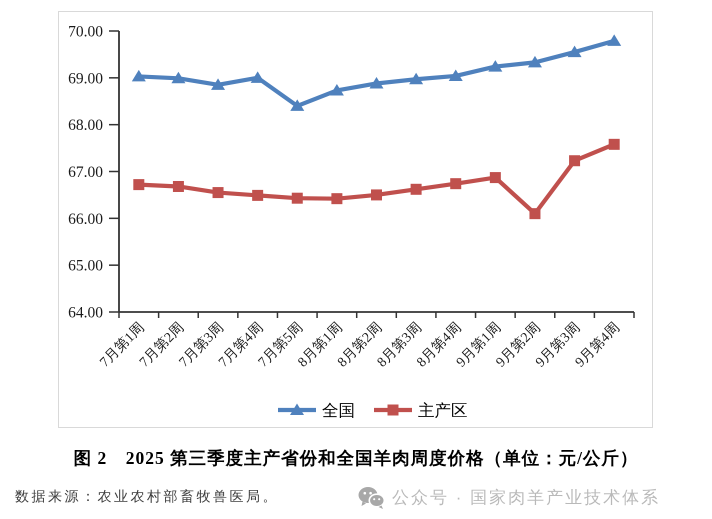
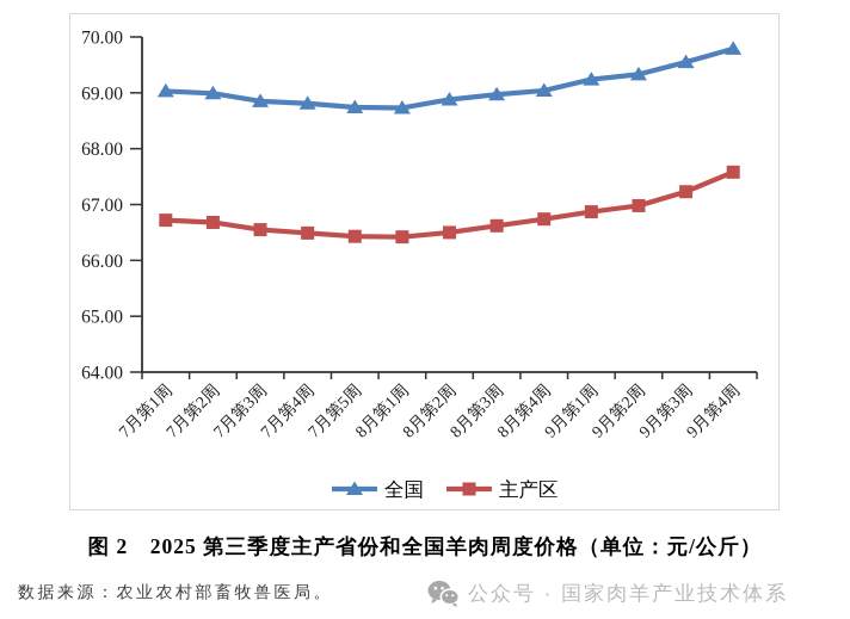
全国/7月第4周: 69.0 -> 68.8
全国/7月第5周: 68.4 -> 68.7
主产区/9月第2周: 66.1 -> 67.0
